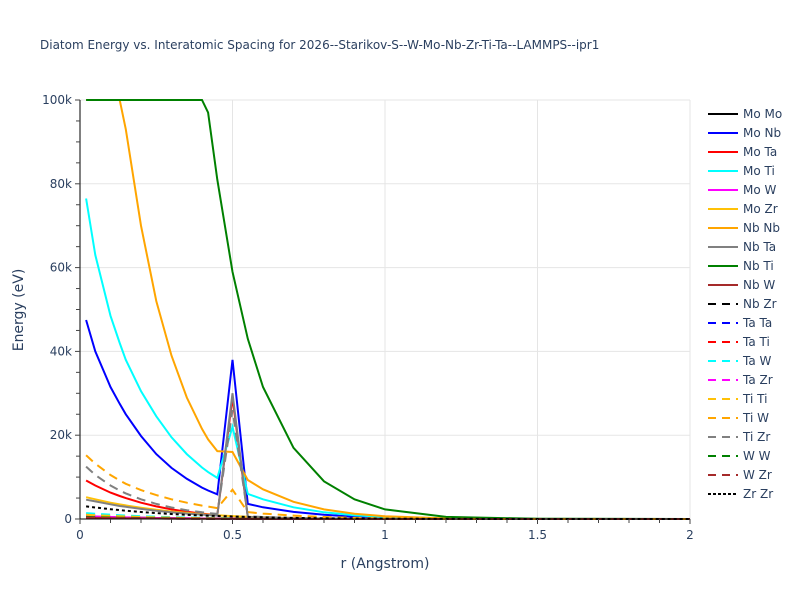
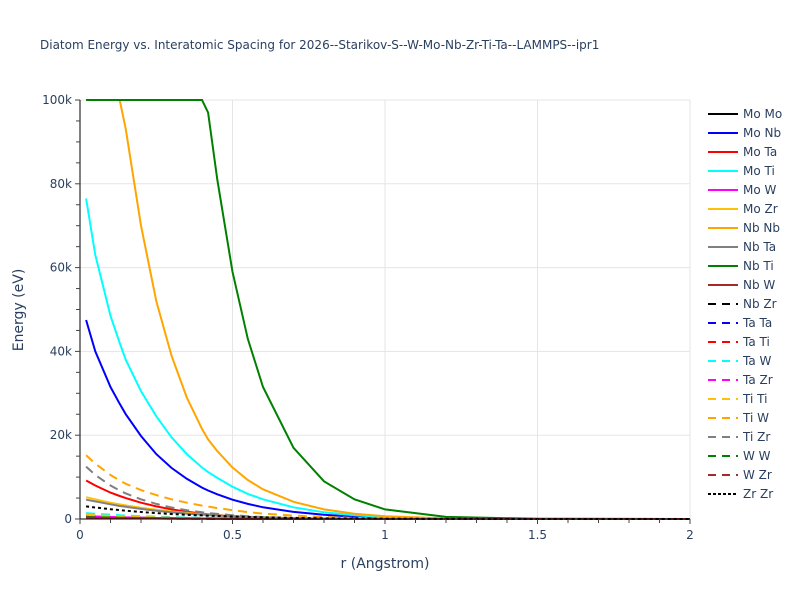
Mo Nb/0.5: 38k -> 5k
Mo Ta/0.5: 29k -> 1k
Mo Ti/0.5: 22k -> 8k
Nb Nb/0.5: 16k -> 12k
Nb Ta/0.5: 30k -> 1k
Ti W/0.5: 7k -> 2k
Ti Zr/0.5: 26k -> 1k
